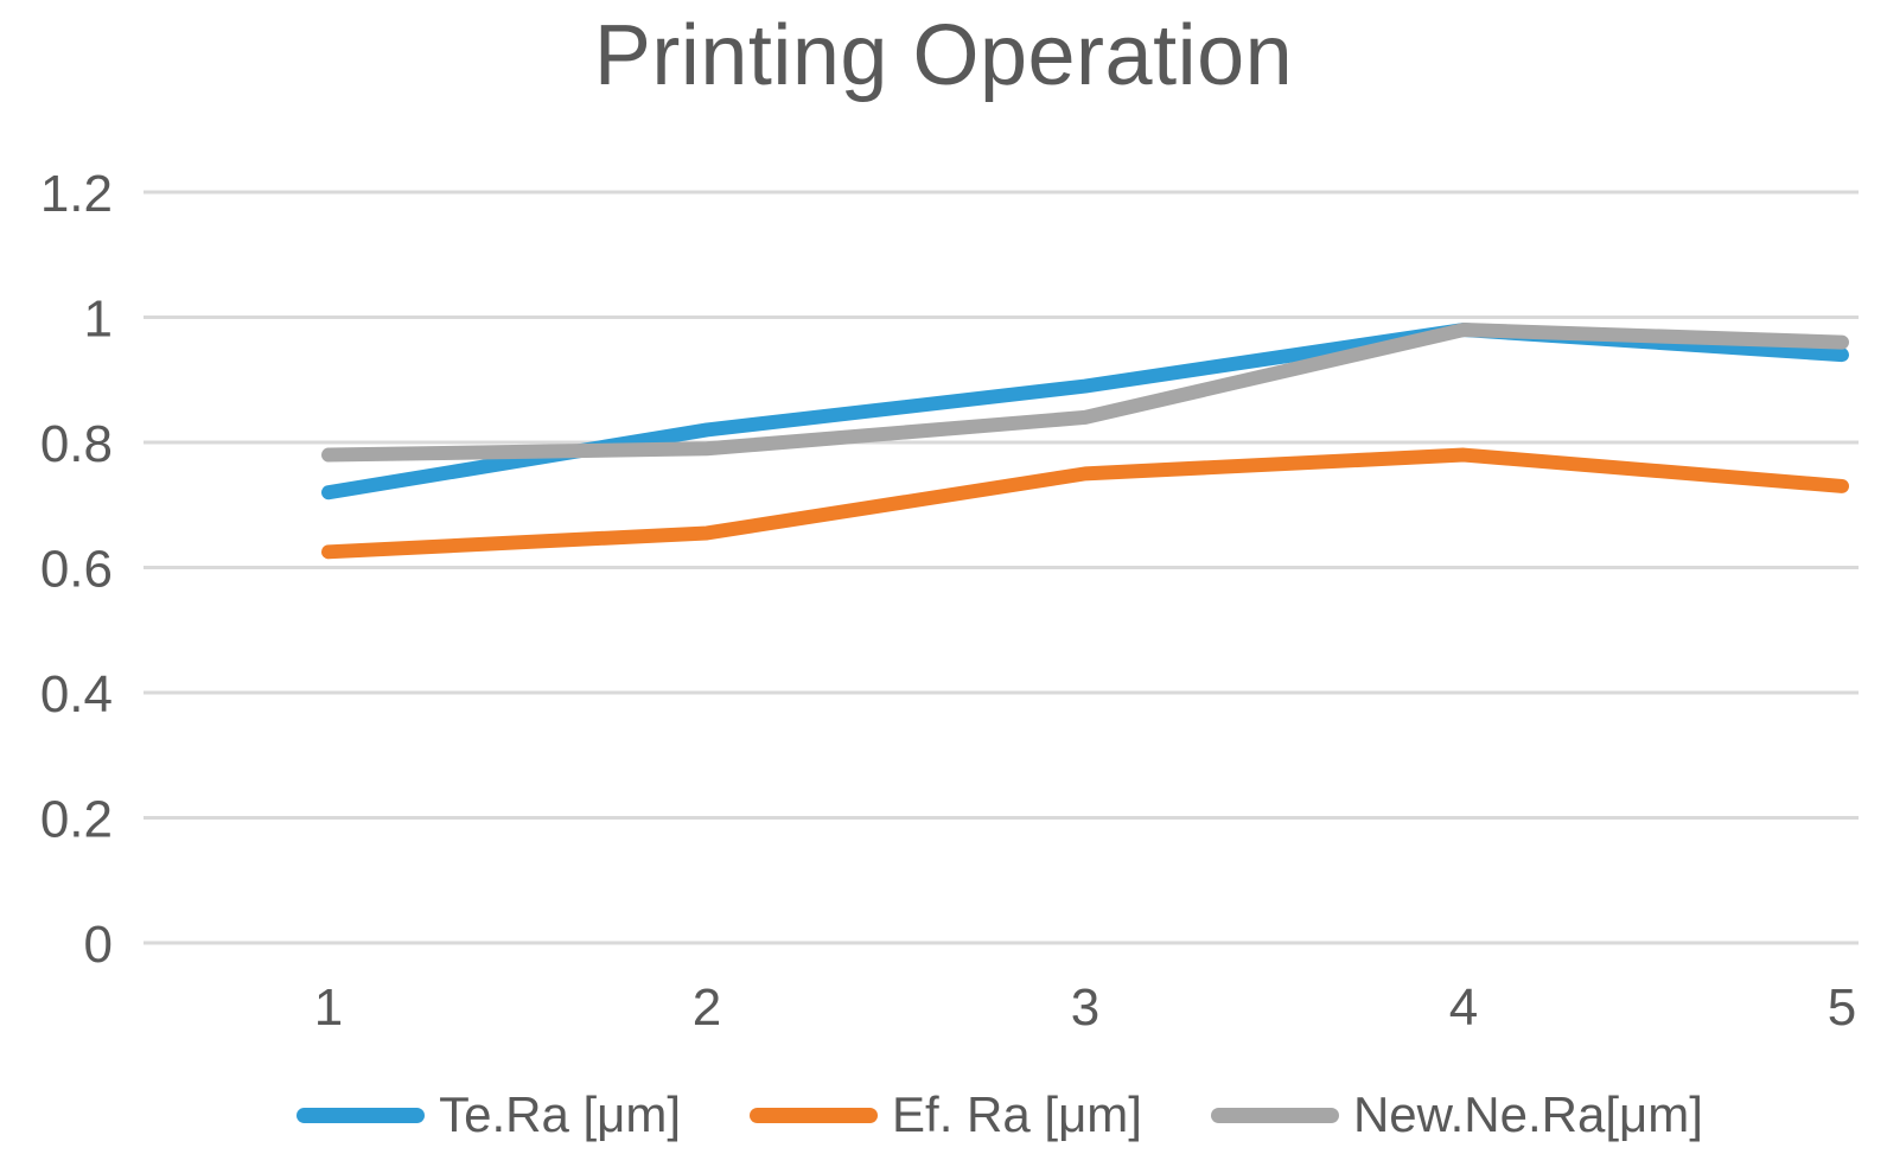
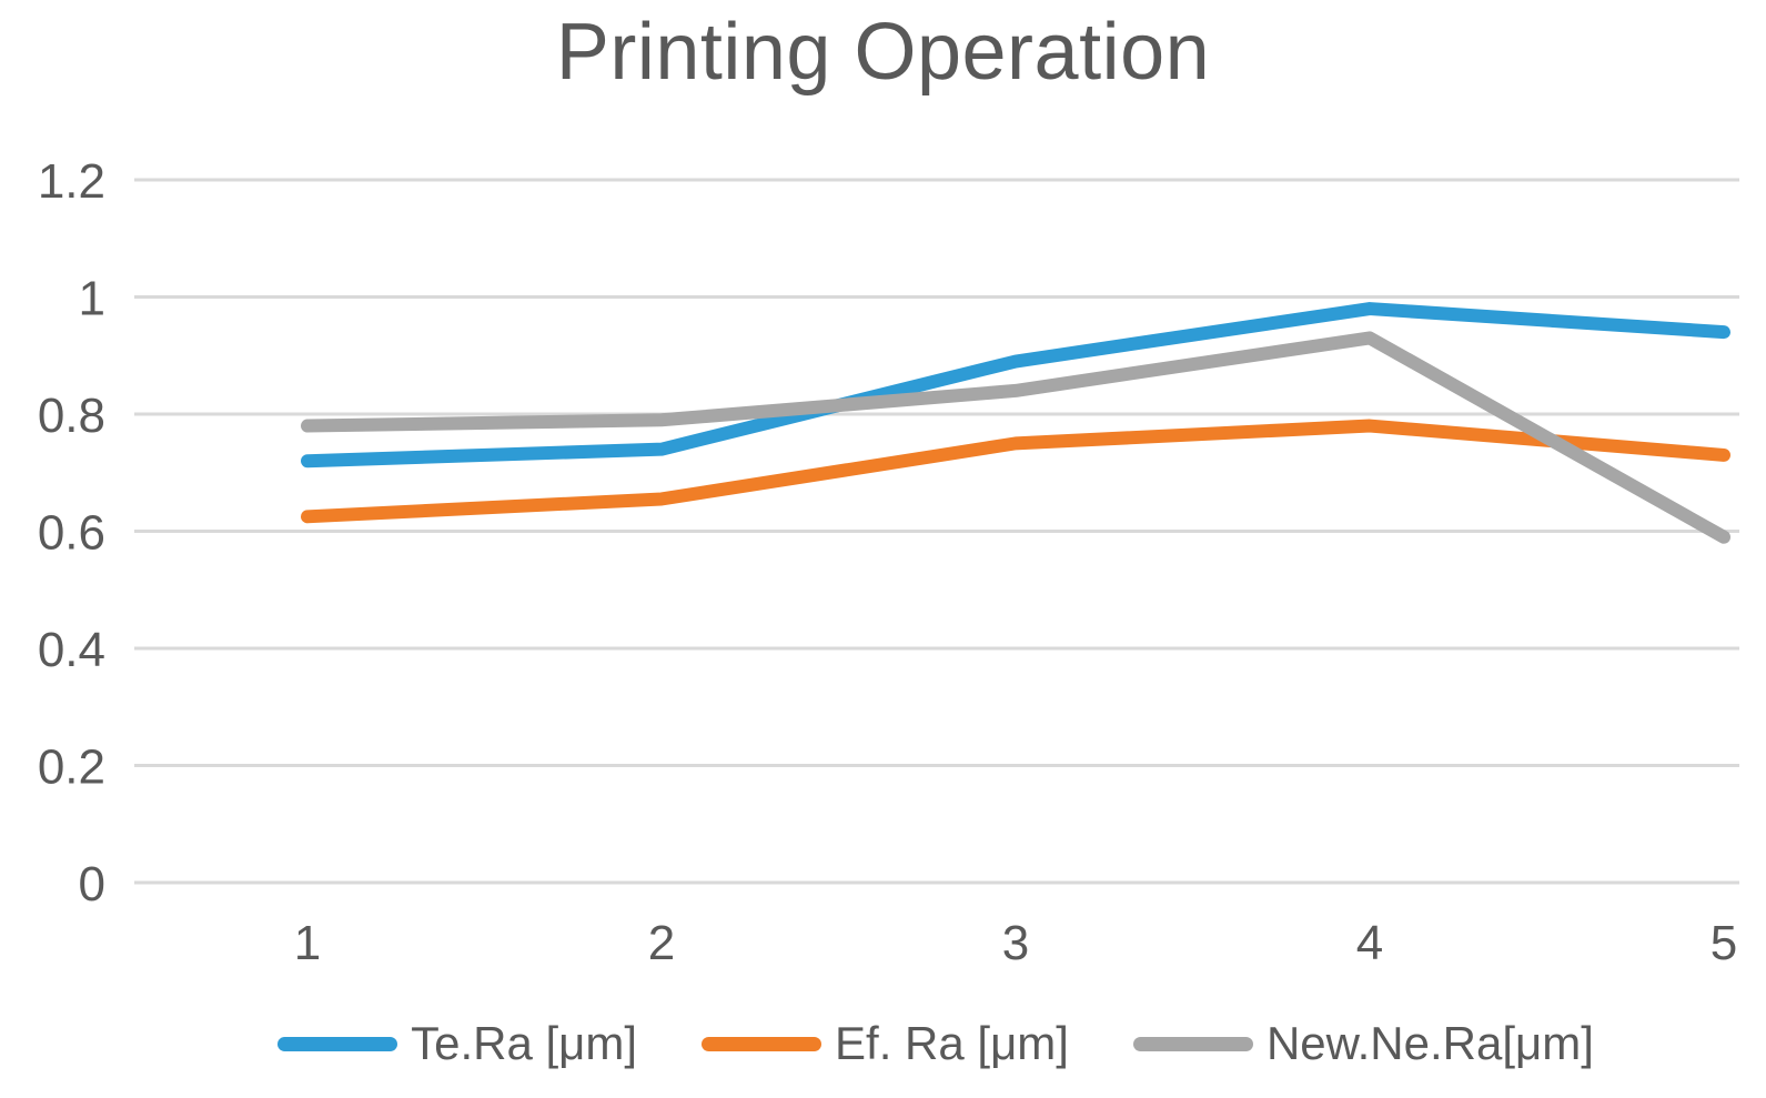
Te.Ra [μm]/2: 0.82 -> 0.74
New.Ne.Ra[μm]/4: 0.98 -> 0.93
New.Ne.Ra[μm]/5: 0.96 -> 0.59
